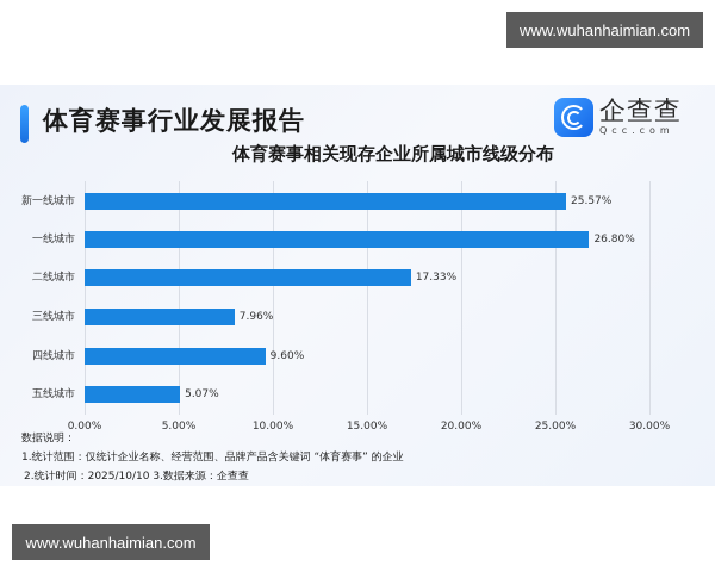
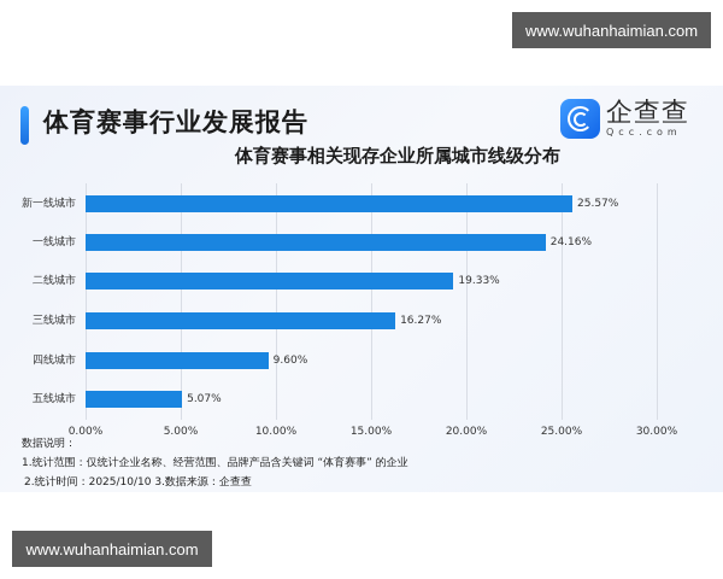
一线城市: 26.80% -> 24.16%
二线城市: 17.33% -> 19.33%
三线城市: 7.96% -> 16.27%
